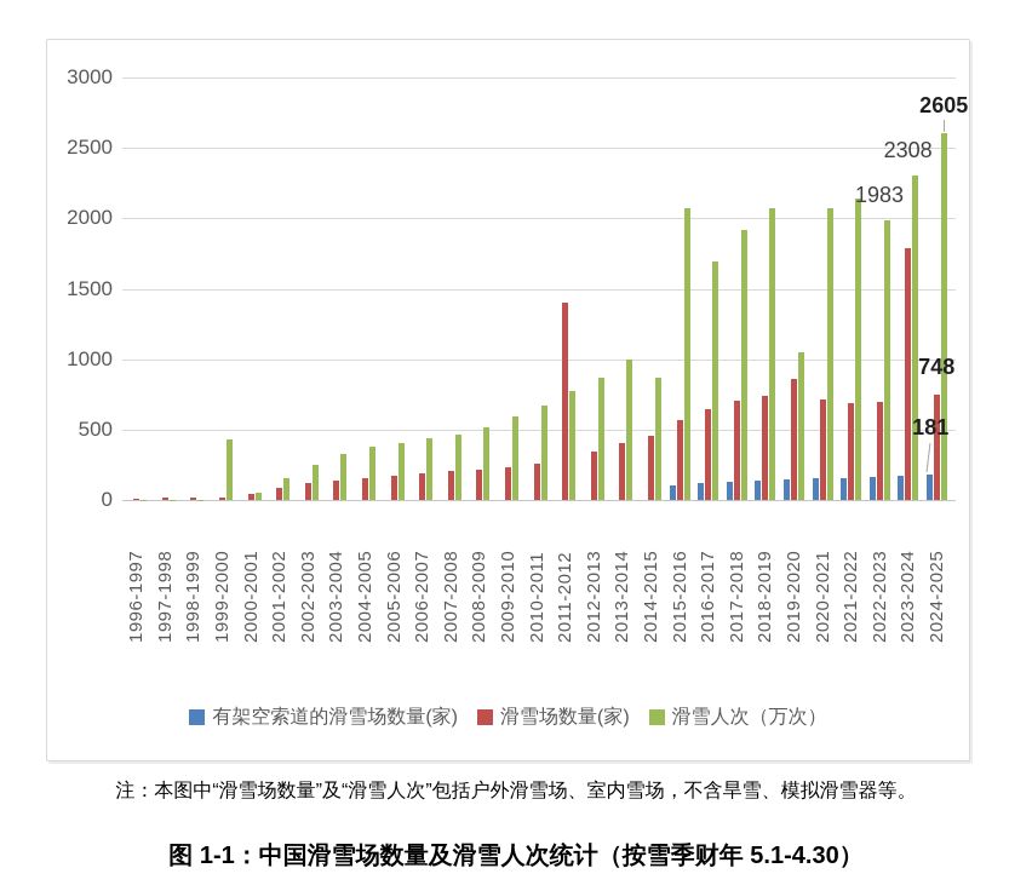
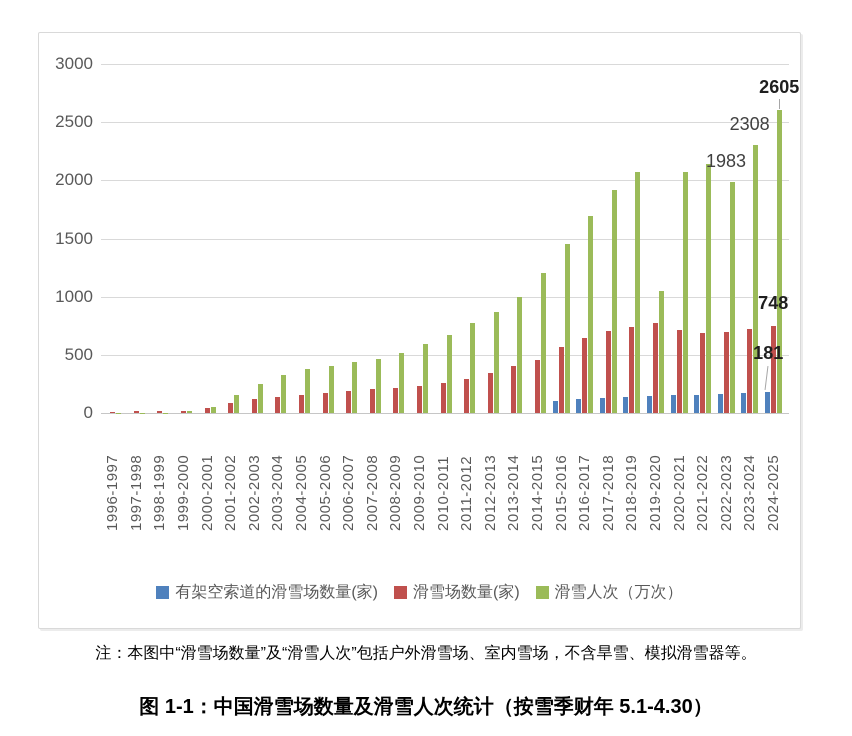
滑雪人次（万次）/1999-2000: 430 -> 20
滑雪场数量(家)/2011-2012: 1400 -> 290
滑雪人次（万次）/2014-2015: 870 -> 1200
滑雪人次（万次）/2015-2016: 2070 -> 1450
滑雪场数量(家)/2019-2020: 860 -> 770
滑雪场数量(家)/2023-2024: 1790 -> 720
